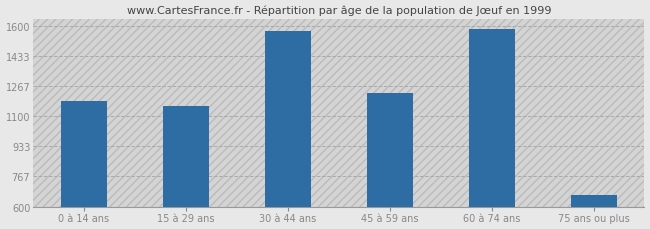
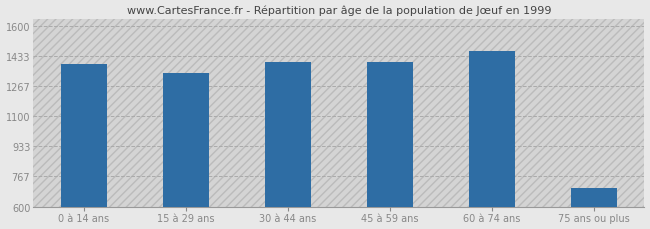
0 à 14 ans: 1180 -> 1390
15 à 29 ans: 1160 -> 1340
30 à 44 ans: 1570 -> 1400
45 à 59 ans: 1230 -> 1400
60 à 74 ans: 1580 -> 1460
75 ans ou plus: 660 -> 700
